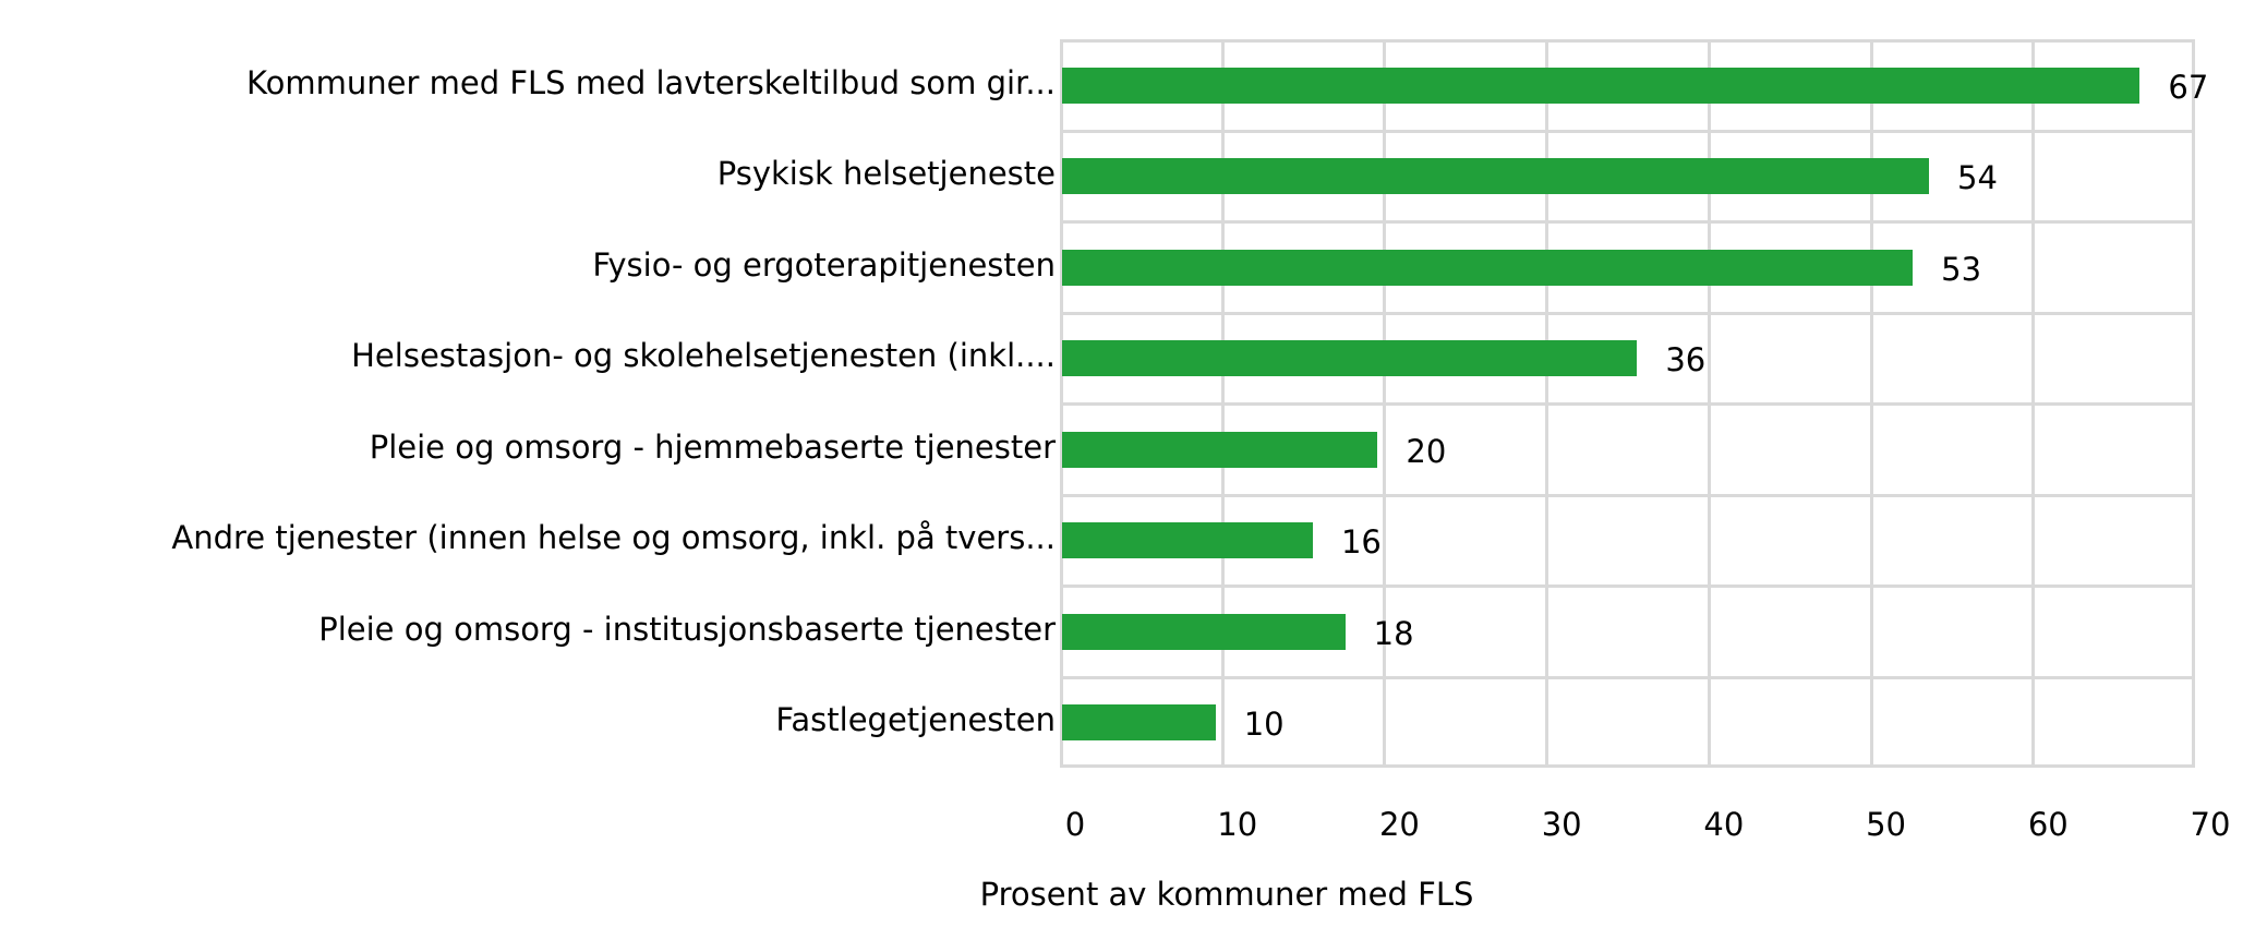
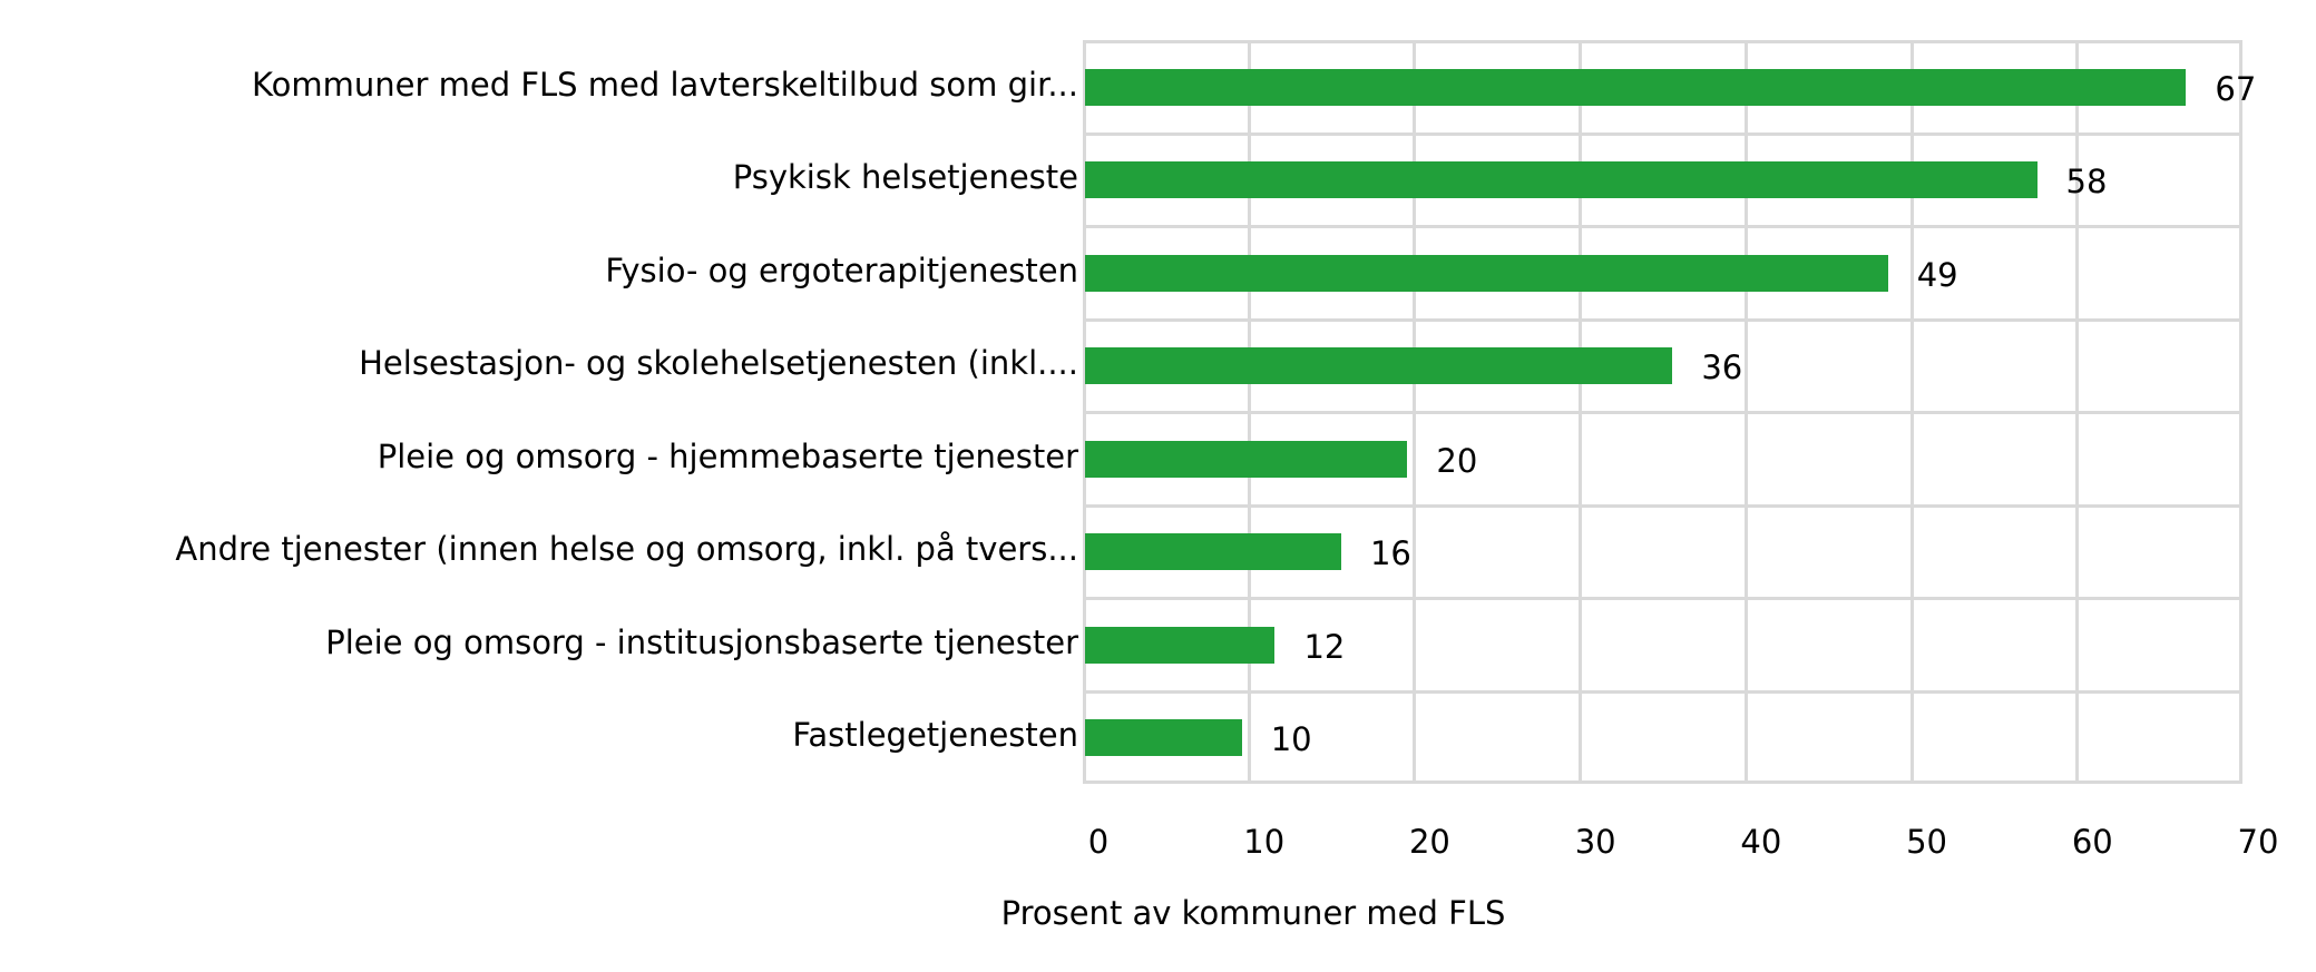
Psykisk helsetjeneste: 54 -> 58
Fysio- og ergoterapitjenesten: 53 -> 49
Pleie og omsorg - institusjonsbaserte tjenester: 18 -> 12
